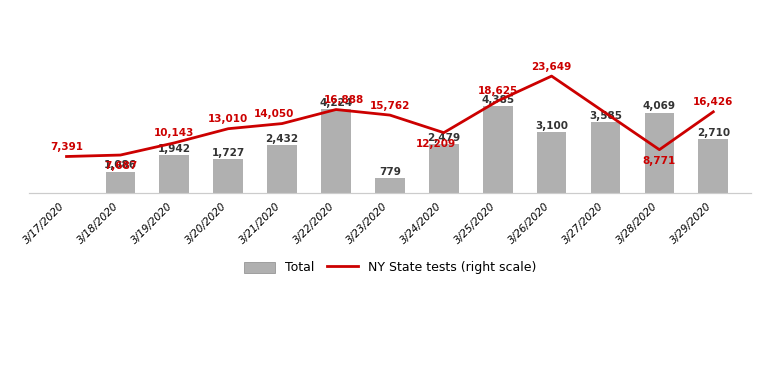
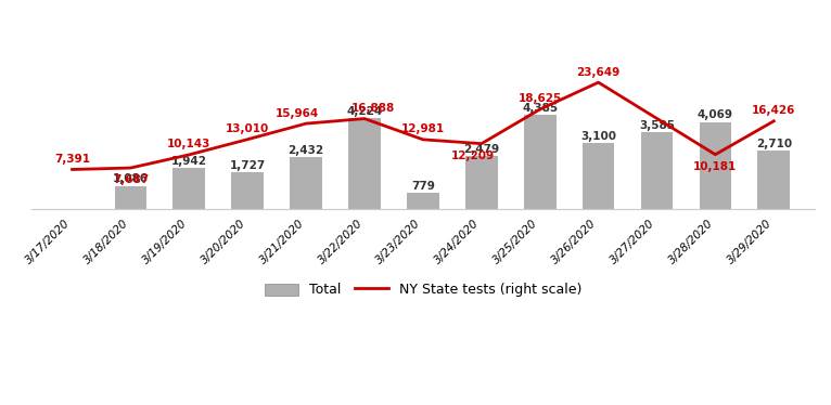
NY State tests (right scale)/3/21/2020: 14,050 -> 15,964
NY State tests (right scale)/3/23/2020: 15,762 -> 12,981
NY State tests (right scale)/3/28/2020: 8,771 -> 10,181
